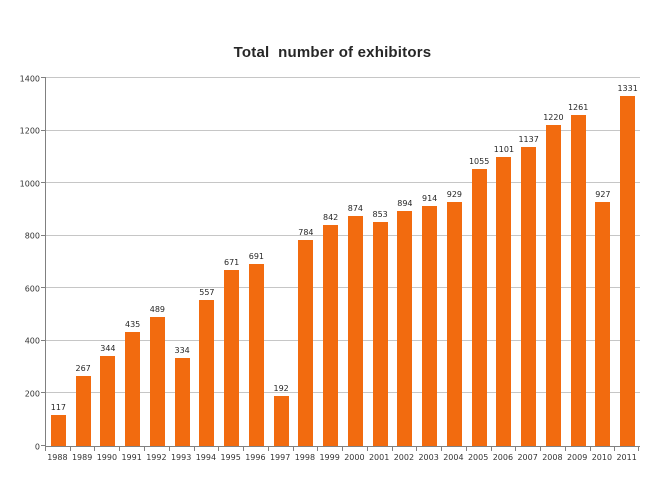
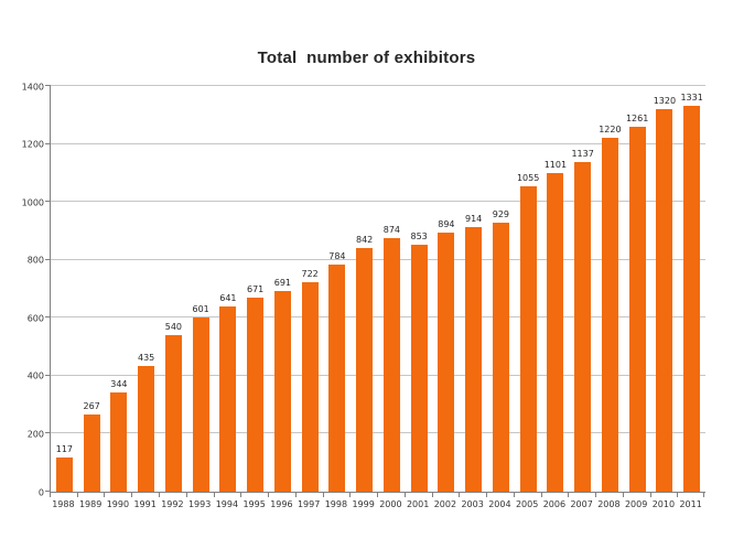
1992: 489 -> 540
1993: 334 -> 601
1994: 557 -> 641
1997: 192 -> 722
2010: 927 -> 1320
